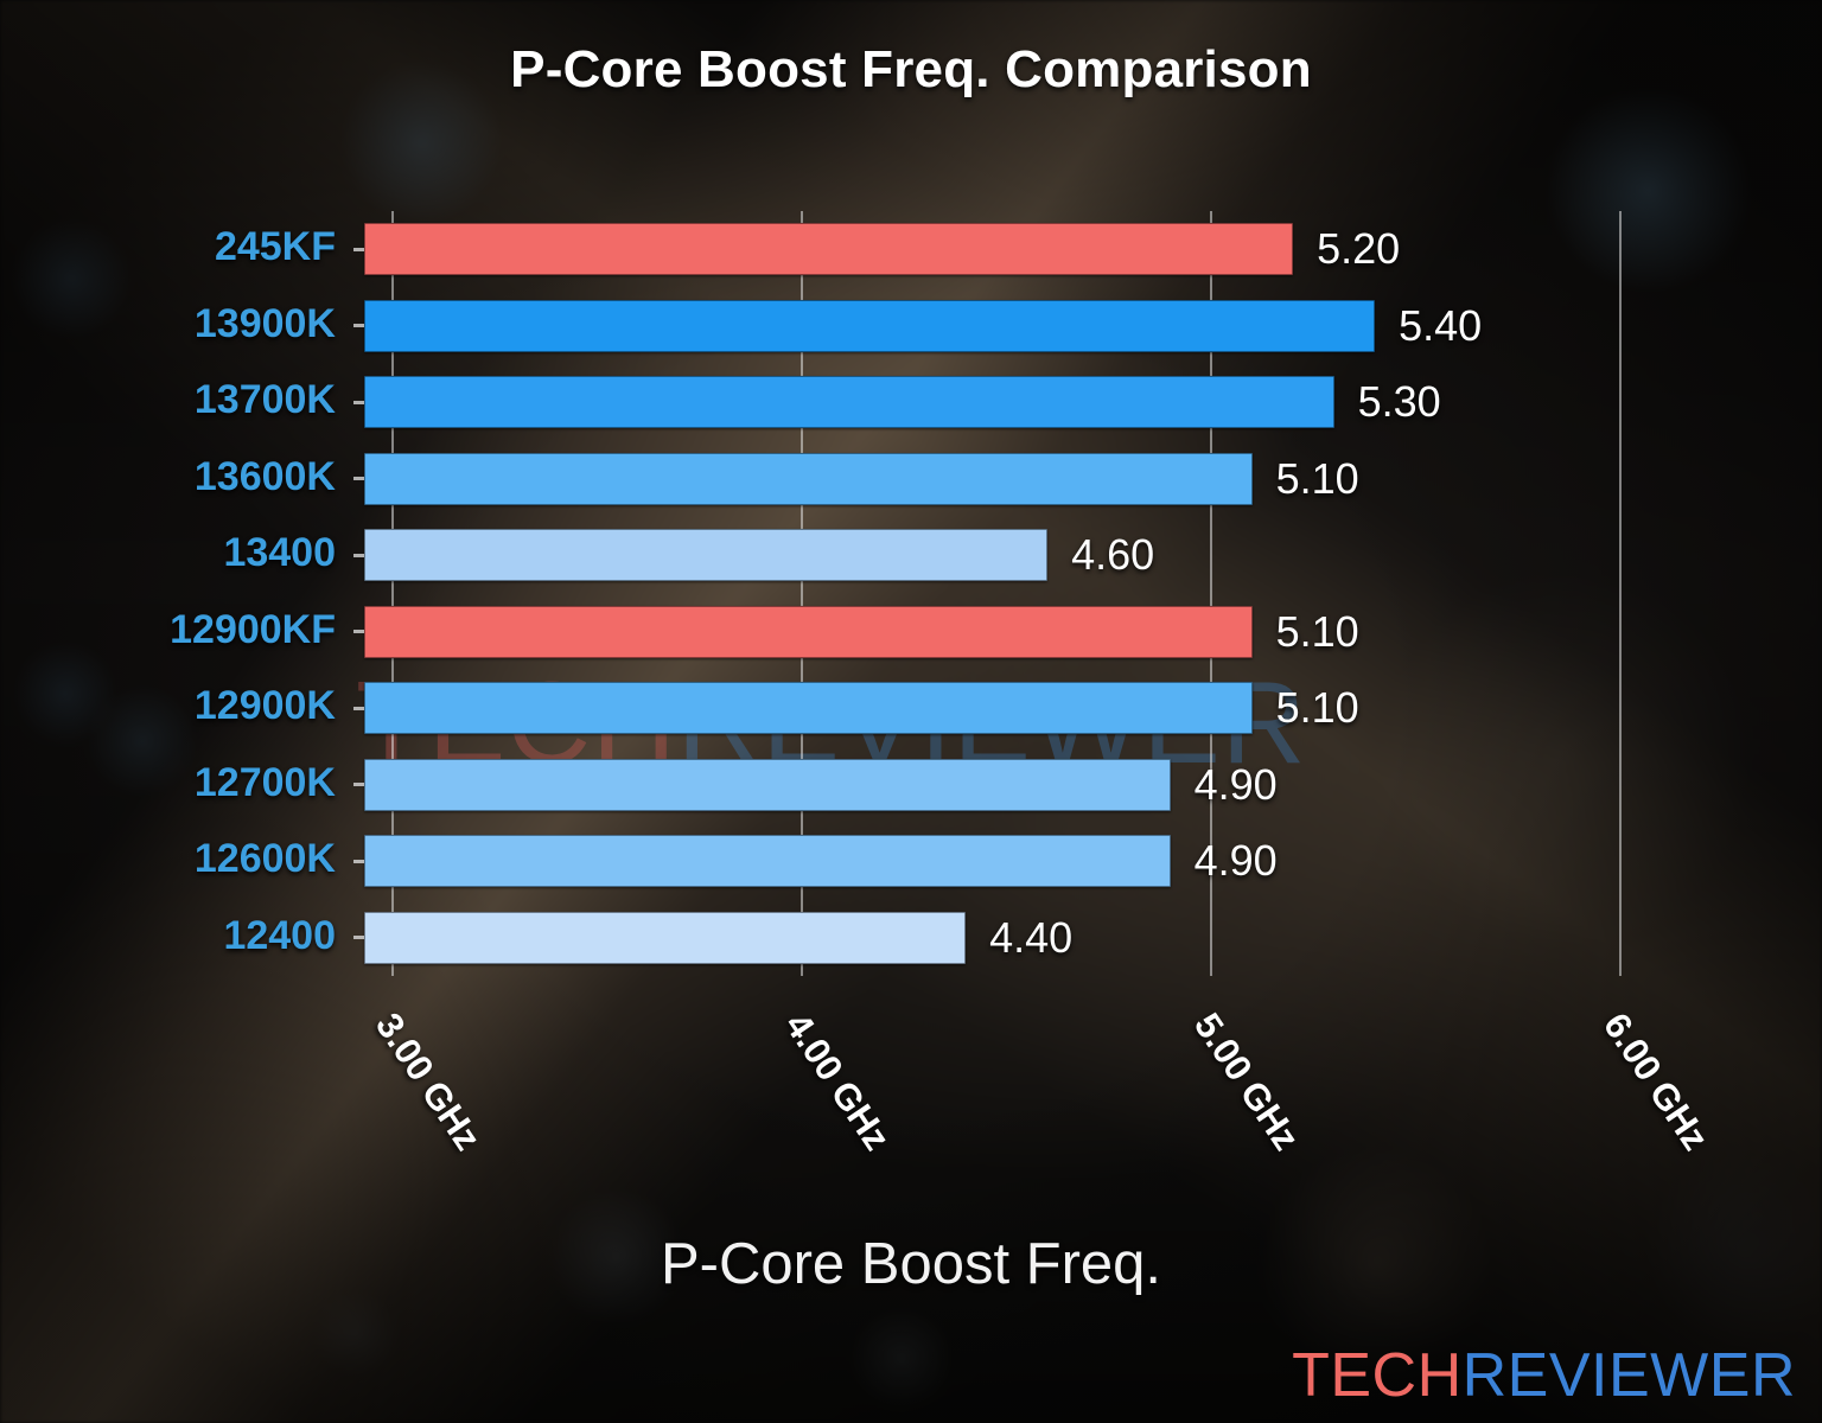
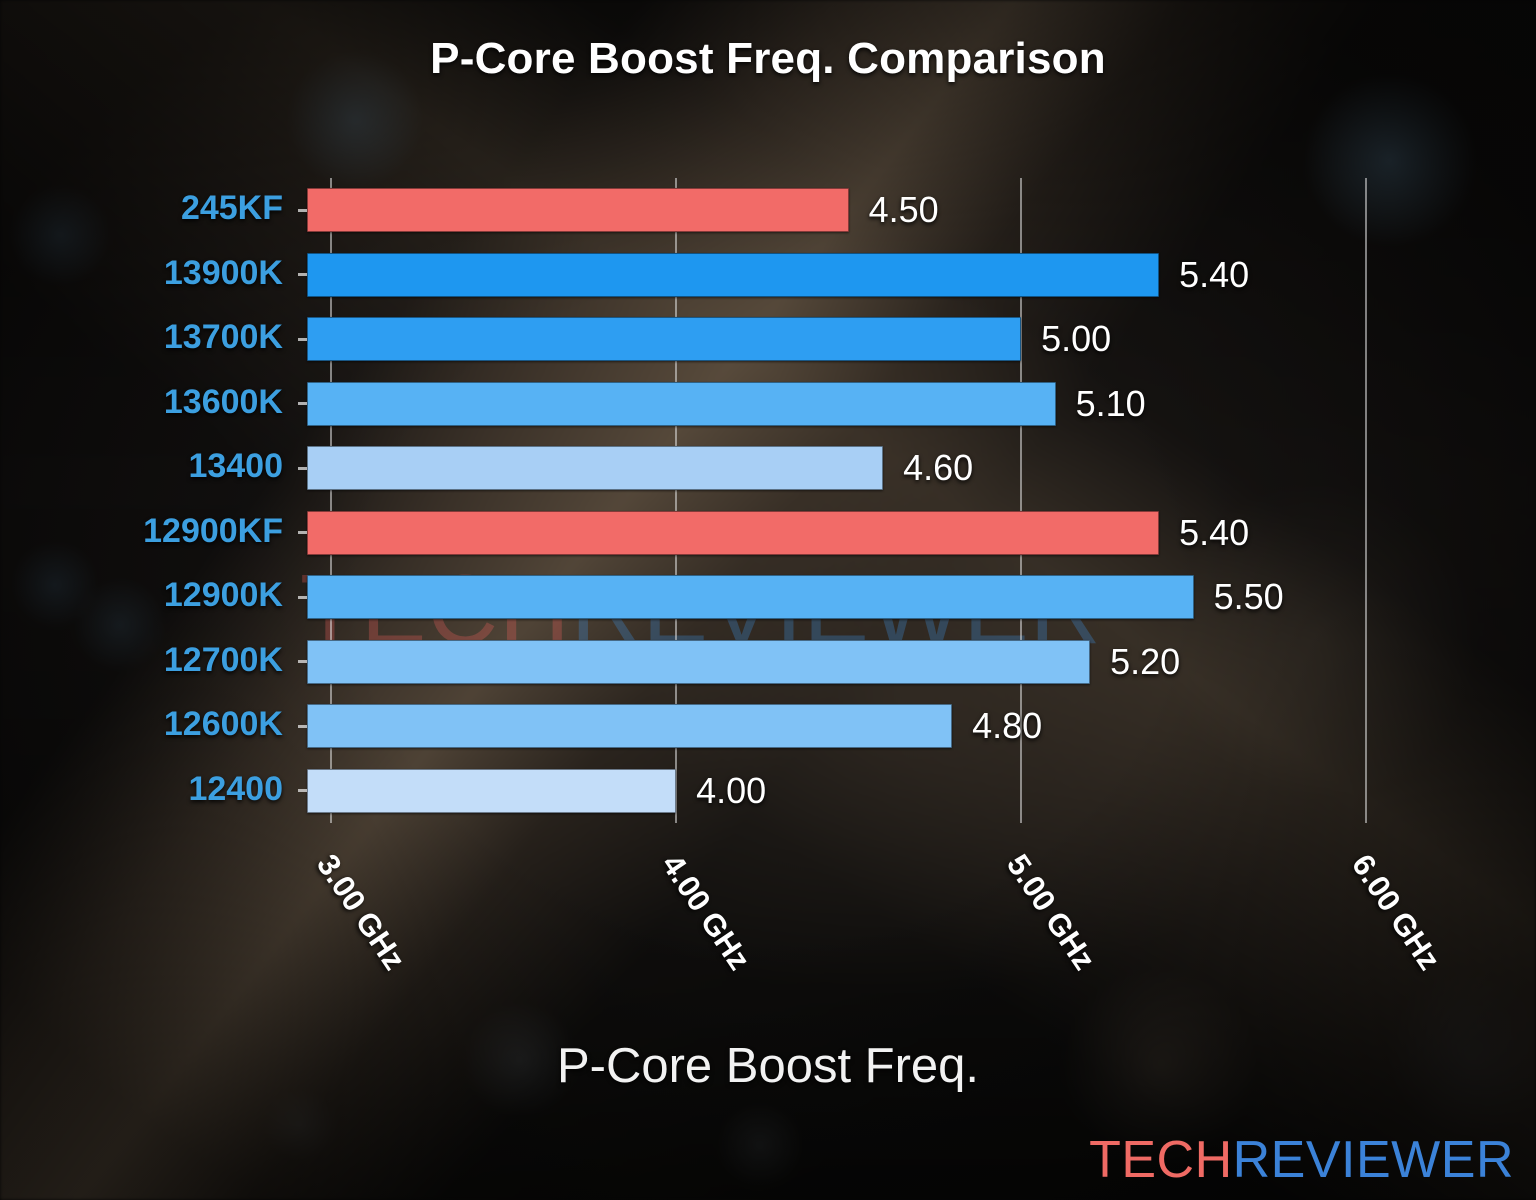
245KF: 5.20 -> 4.50
13700K: 5.30 -> 5.00
12900KF: 5.10 -> 5.40
12900K: 5.10 -> 5.50
12700K: 4.90 -> 5.20
12600K: 4.90 -> 4.80
12400: 4.40 -> 4.00
